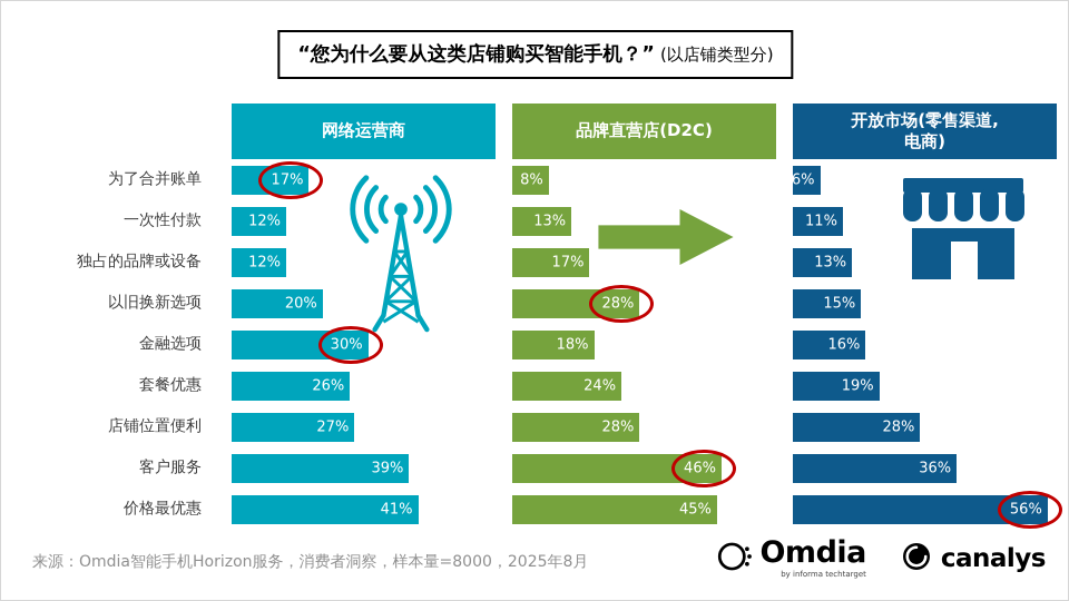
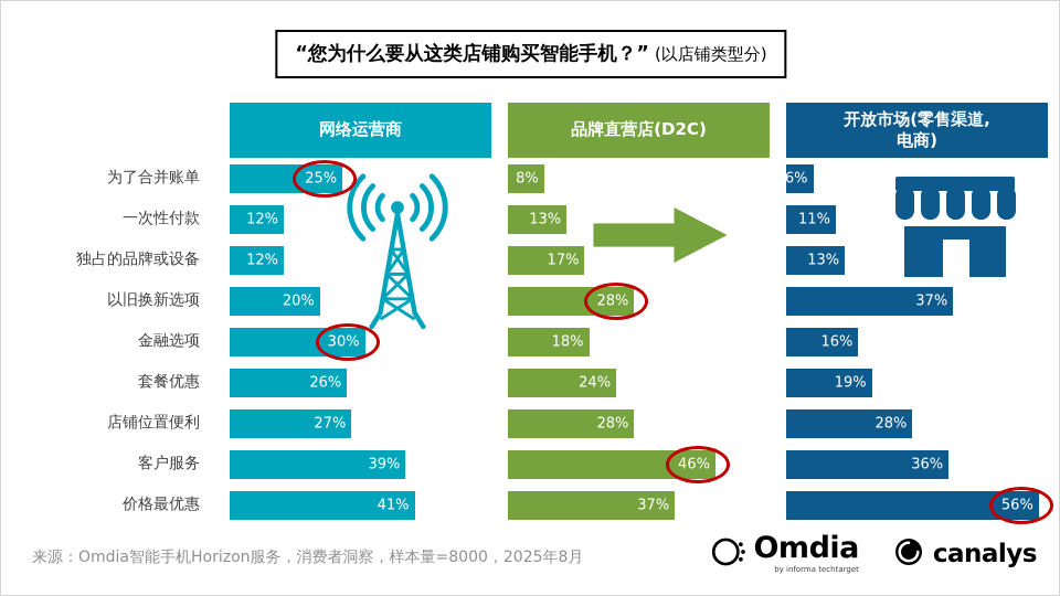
网络运营商/为了合并账单: 17% -> 25%
开放市场(零售渠道, 电商)/以旧换新选项: 15% -> 37%
品牌直营店(D2C)/价格最优惠: 45% -> 37%
